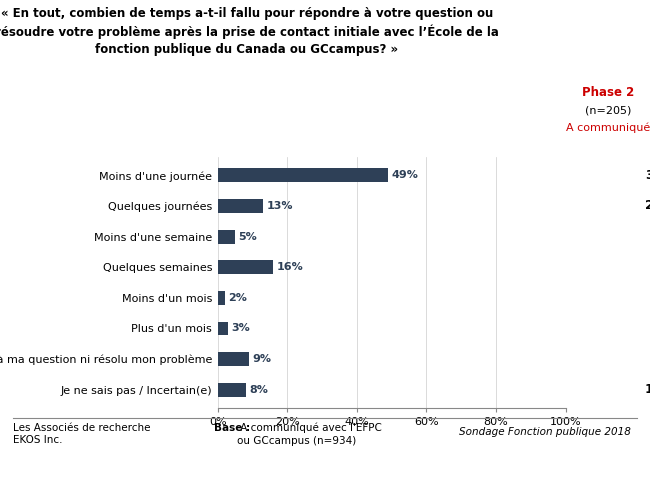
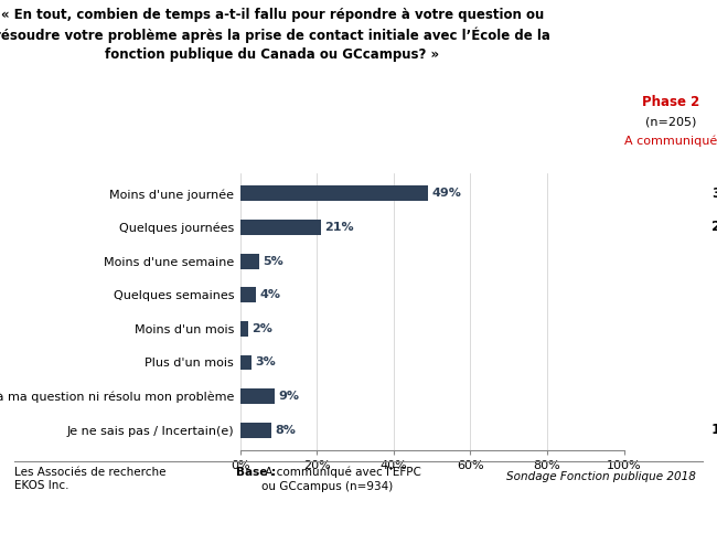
Quelques journées: 13% -> 21%
Quelques semaines: 16% -> 4%
